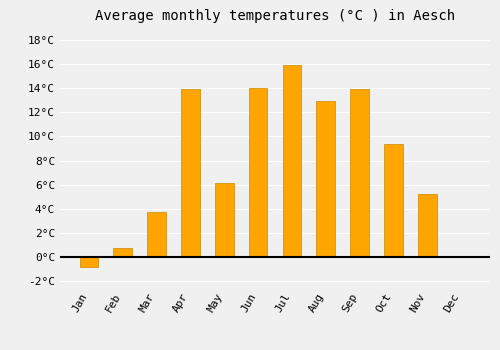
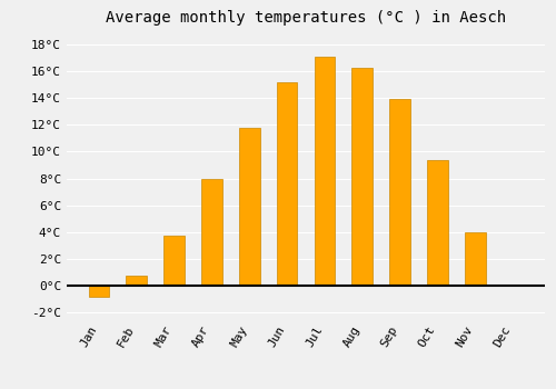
Apr: 13.9°C -> 8.0°C
May: 6.1°C -> 11.8°C
Jun: 14.0°C -> 15.2°C
Jul: 15.9°C -> 17.1°C
Aug: 12.9°C -> 16.3°C
Nov: 5.2°C -> 4.0°C
